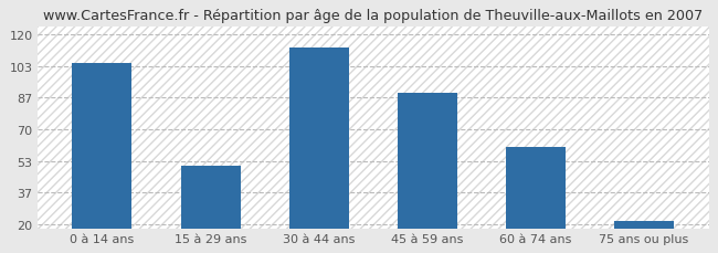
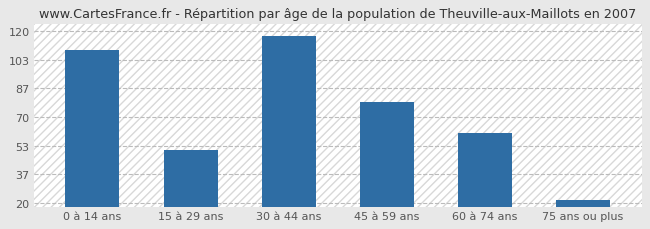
0 à 14 ans: 105 -> 109
30 à 44 ans: 113 -> 117
45 à 59 ans: 89 -> 79
